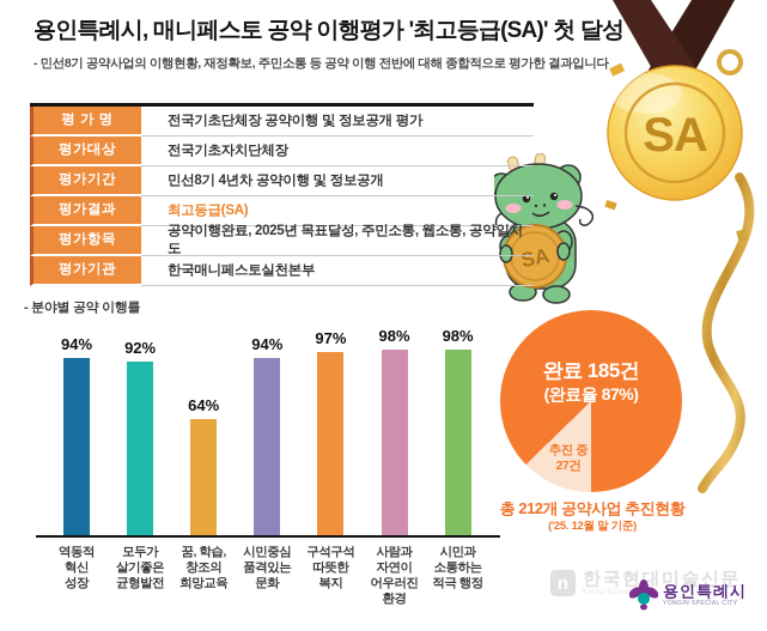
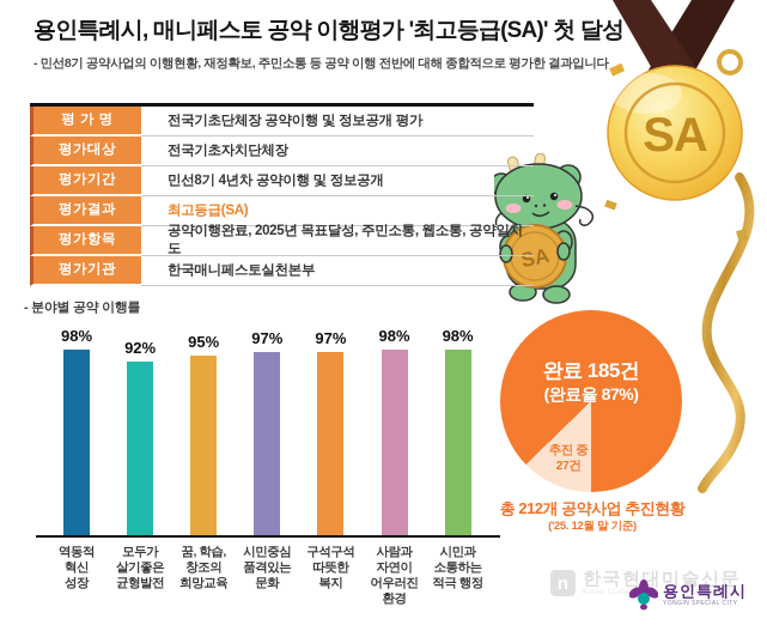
- 분야별 공약 이행률/역동적 혁신 성장: 94% -> 98%
- 분야별 공약 이행률/꿈, 학습, 창조의 희망교육: 64% -> 95%
- 분야별 공약 이행률/시민중심 품격있는 문화: 94% -> 97%
